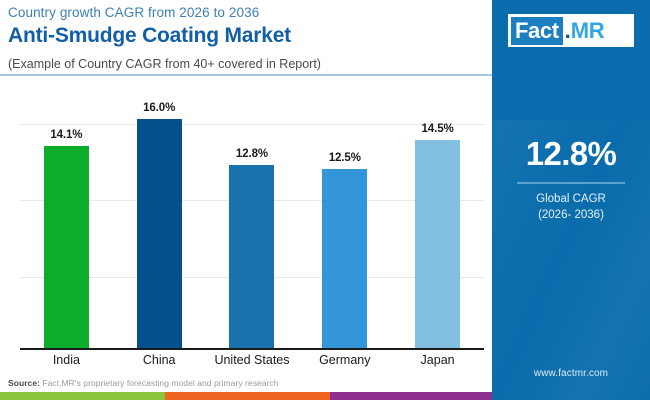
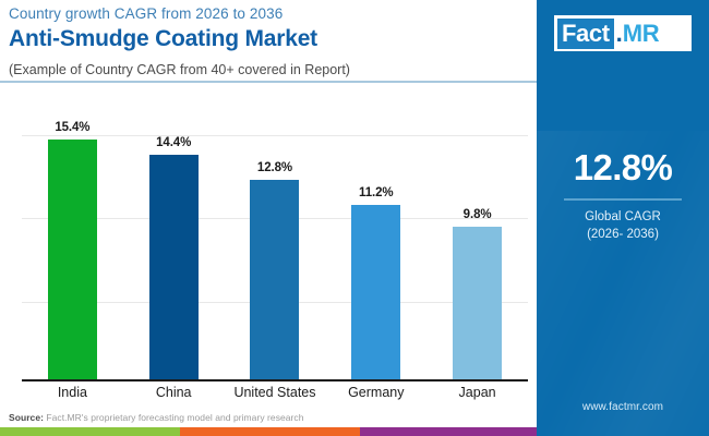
India: 14.1% -> 15.4%
China: 16.0% -> 14.4%
Germany: 12.5% -> 11.2%
Japan: 14.5% -> 9.8%
